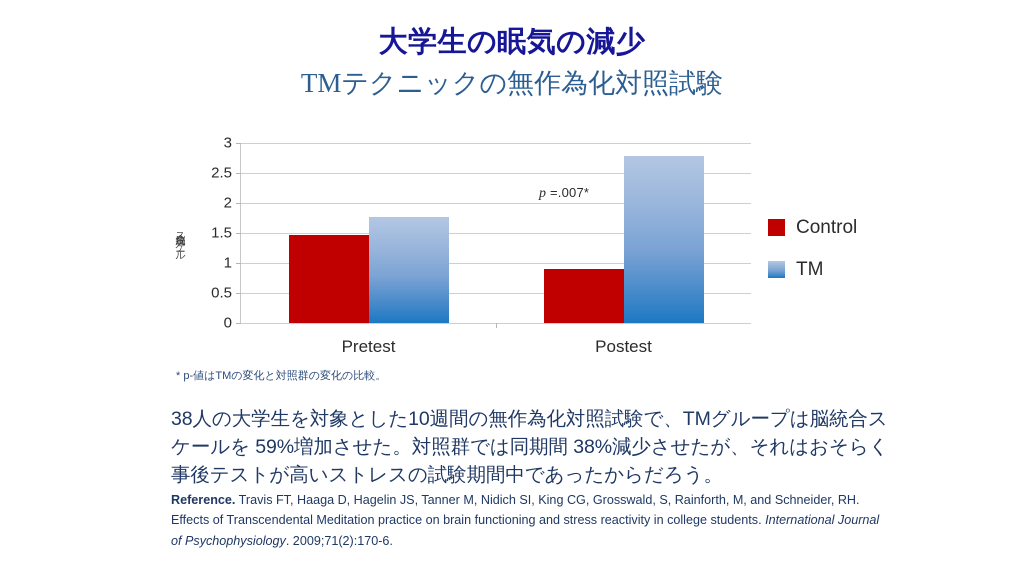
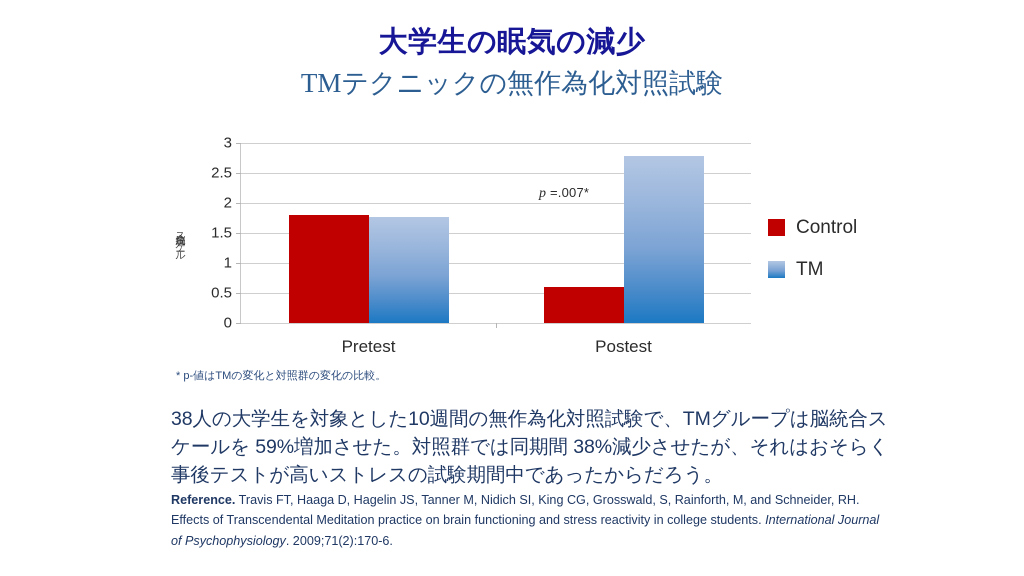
Control/Pretest: 1.5 -> 1.8
Control/Postest: 0.9 -> 0.6
